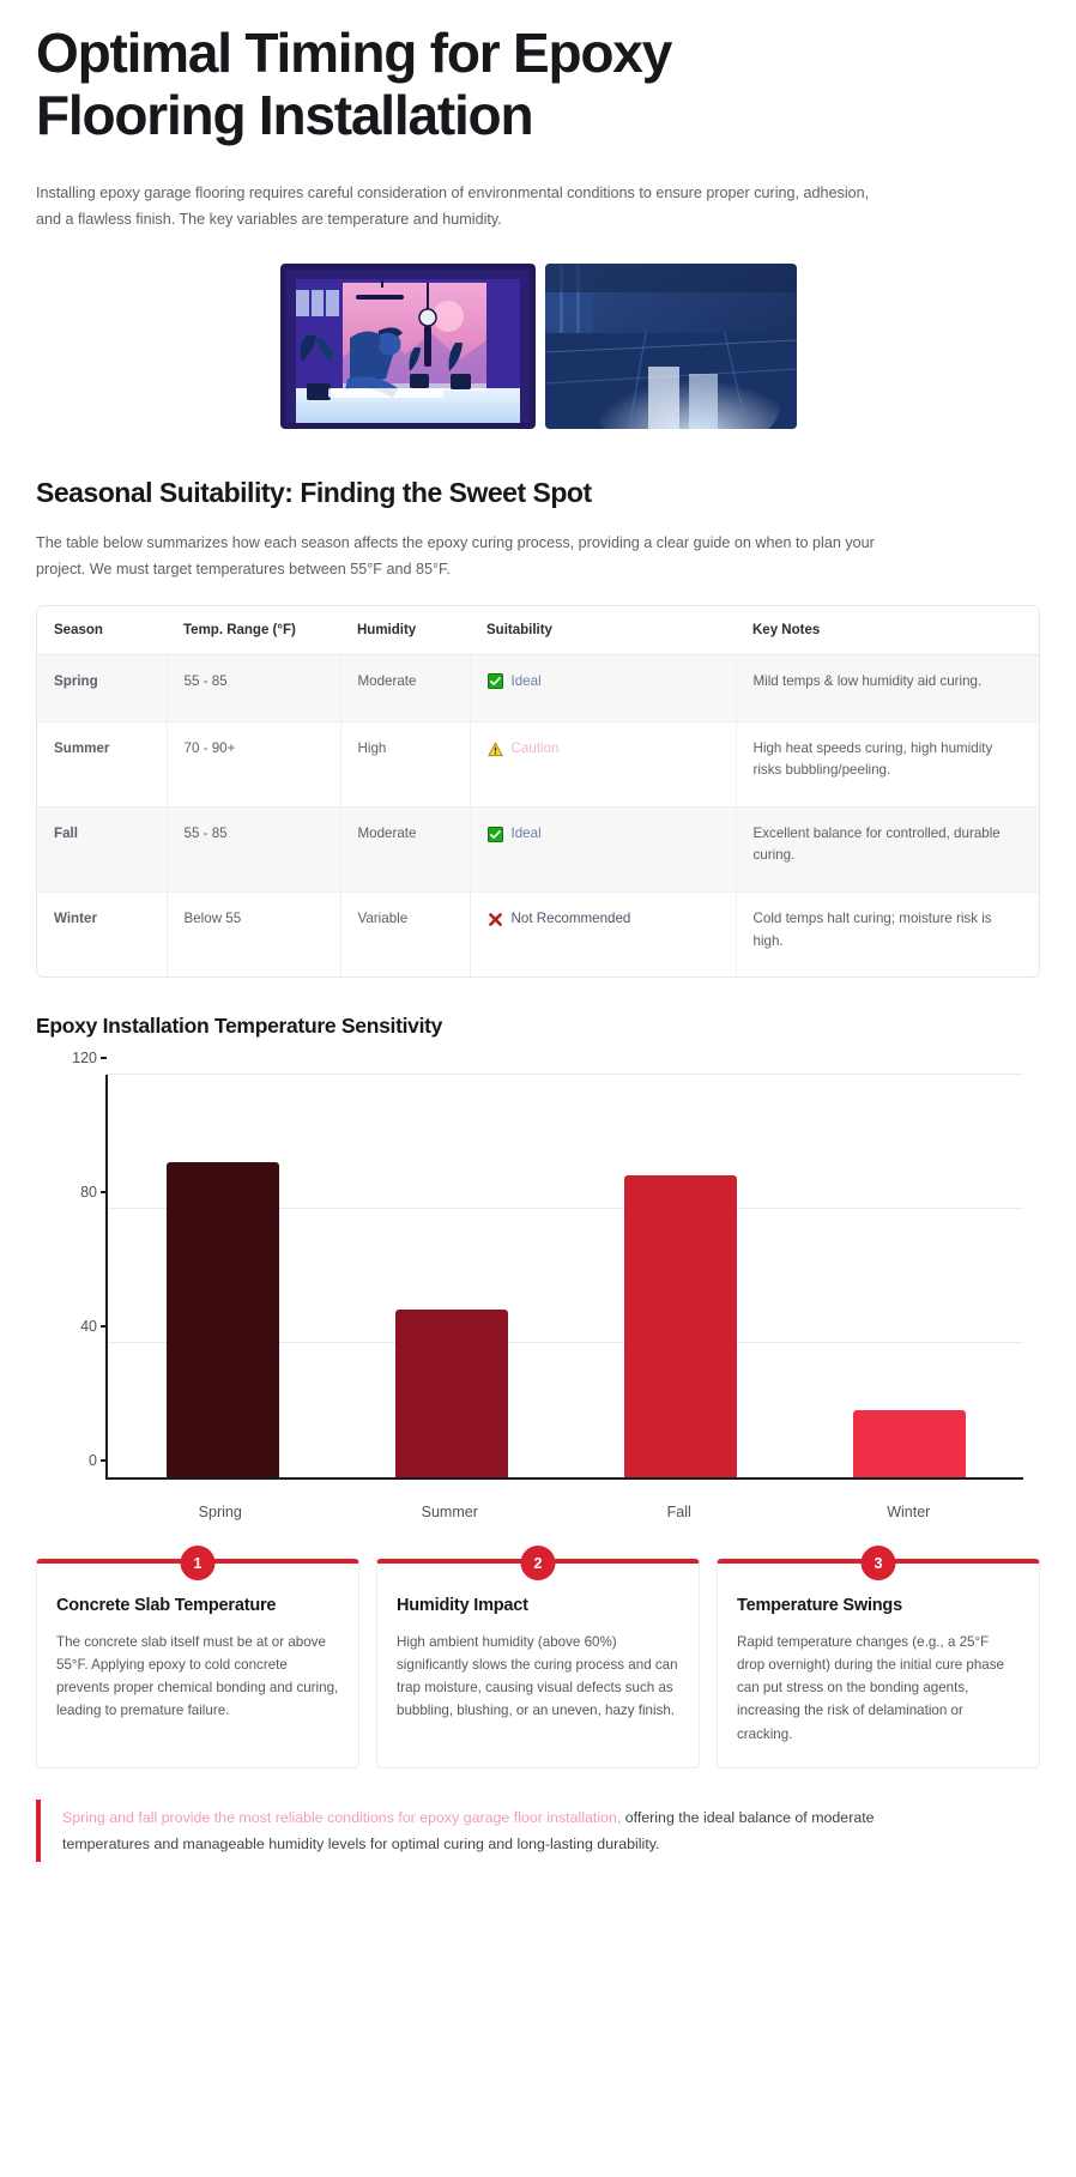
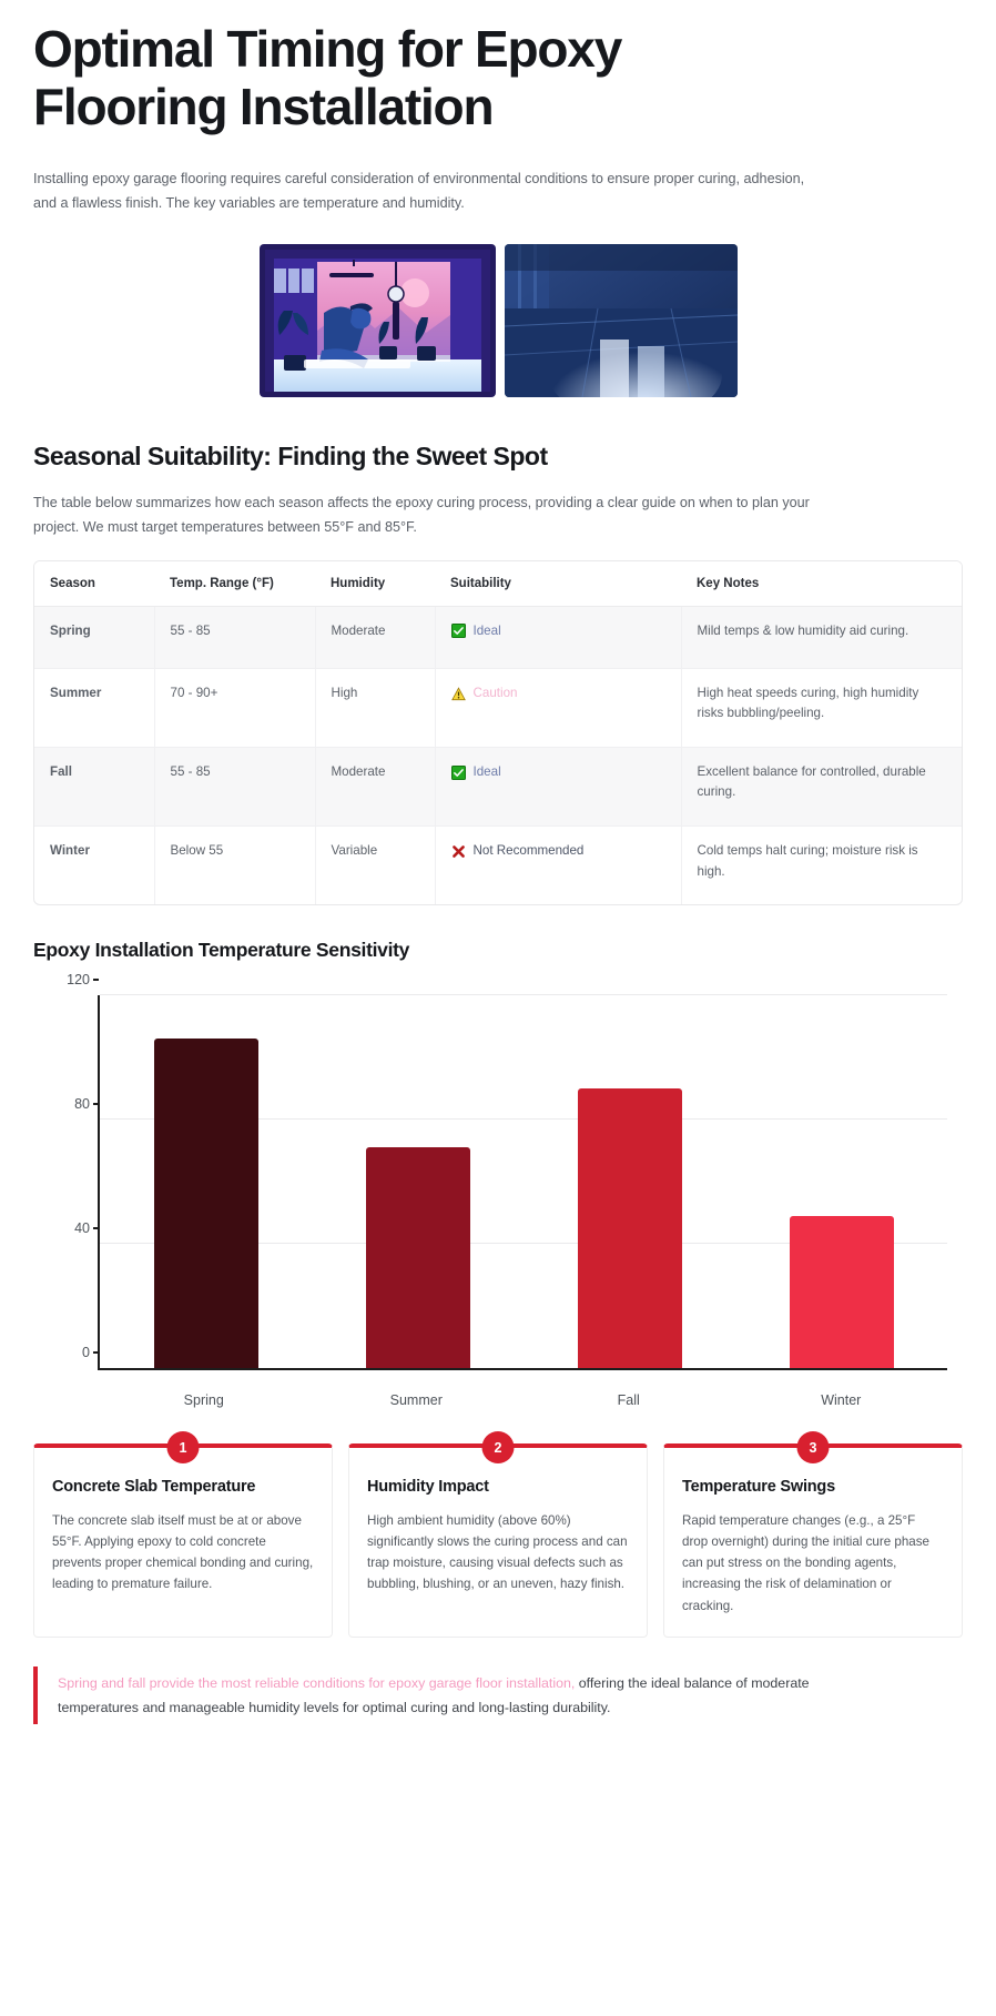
Spring: 94 -> 106
Summer: 50 -> 71
Winter: 20 -> 49
